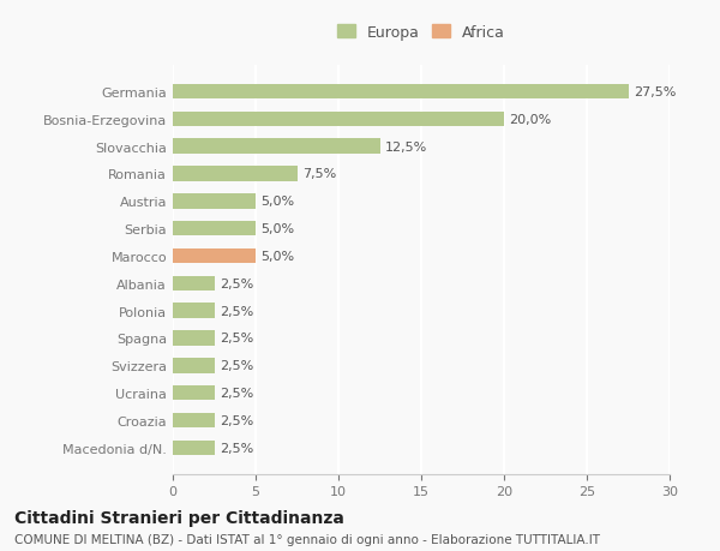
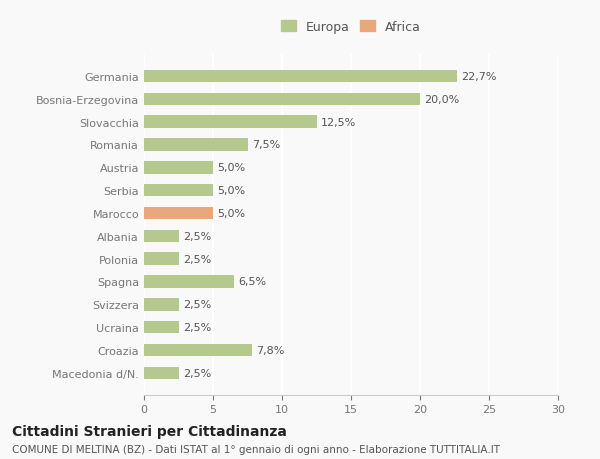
Germania: 27,5% -> 22,7%
Spagna: 2,5% -> 6,5%
Croazia: 2,5% -> 7,8%
